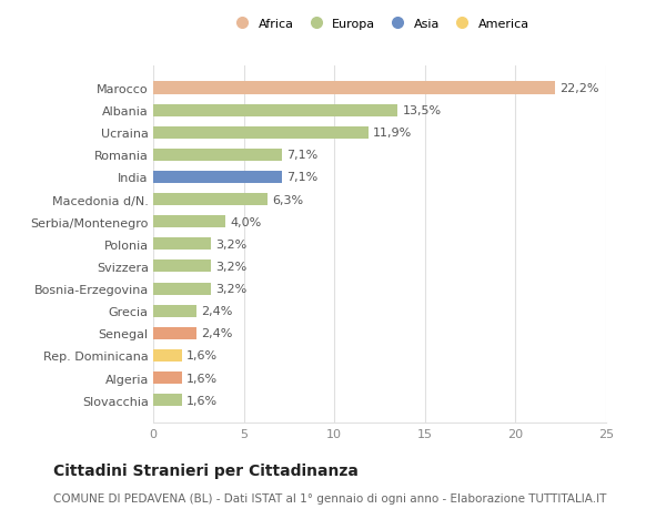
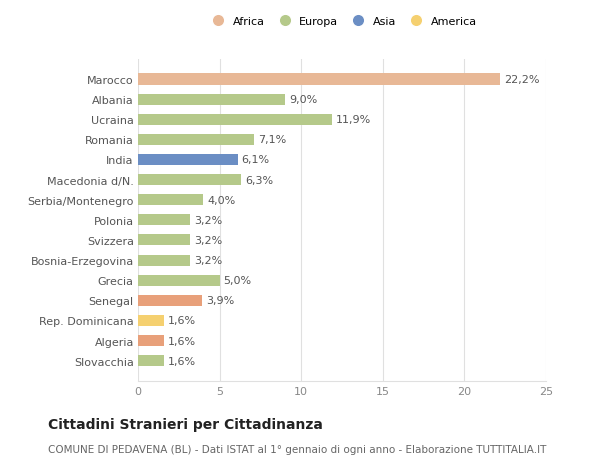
Albania: 13,5% -> 9,0%
India: 7,1% -> 6,1%
Grecia: 2,4% -> 5,0%
Senegal: 2,4% -> 3,9%
